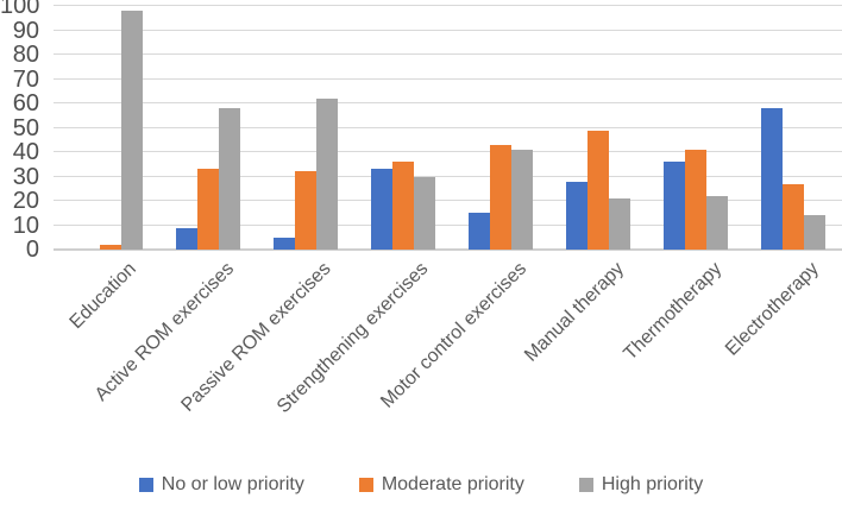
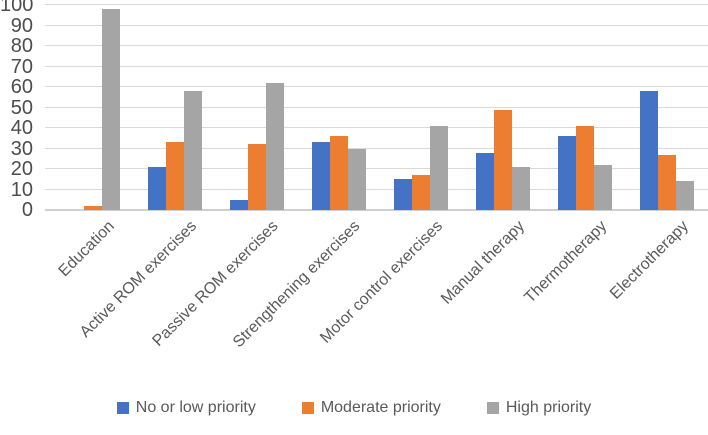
No or low priority/Active ROM exercises: 9 -> 21
Moderate priority/Motor control exercises: 43 -> 17
